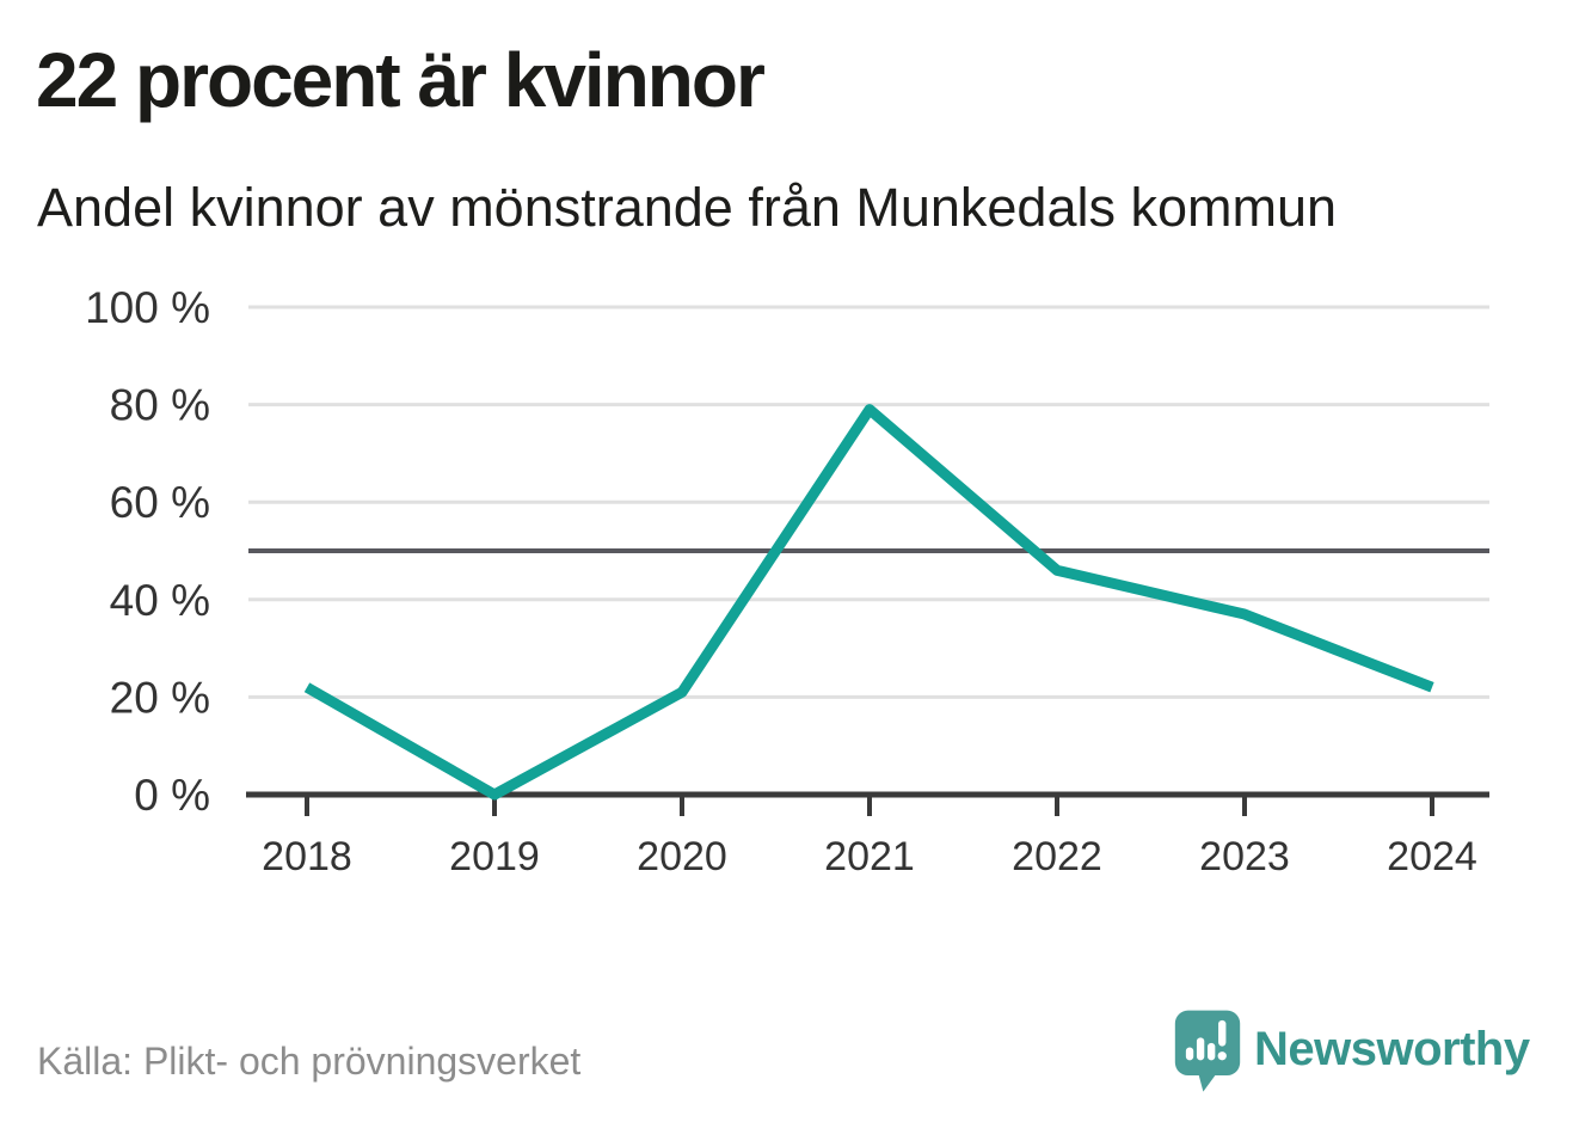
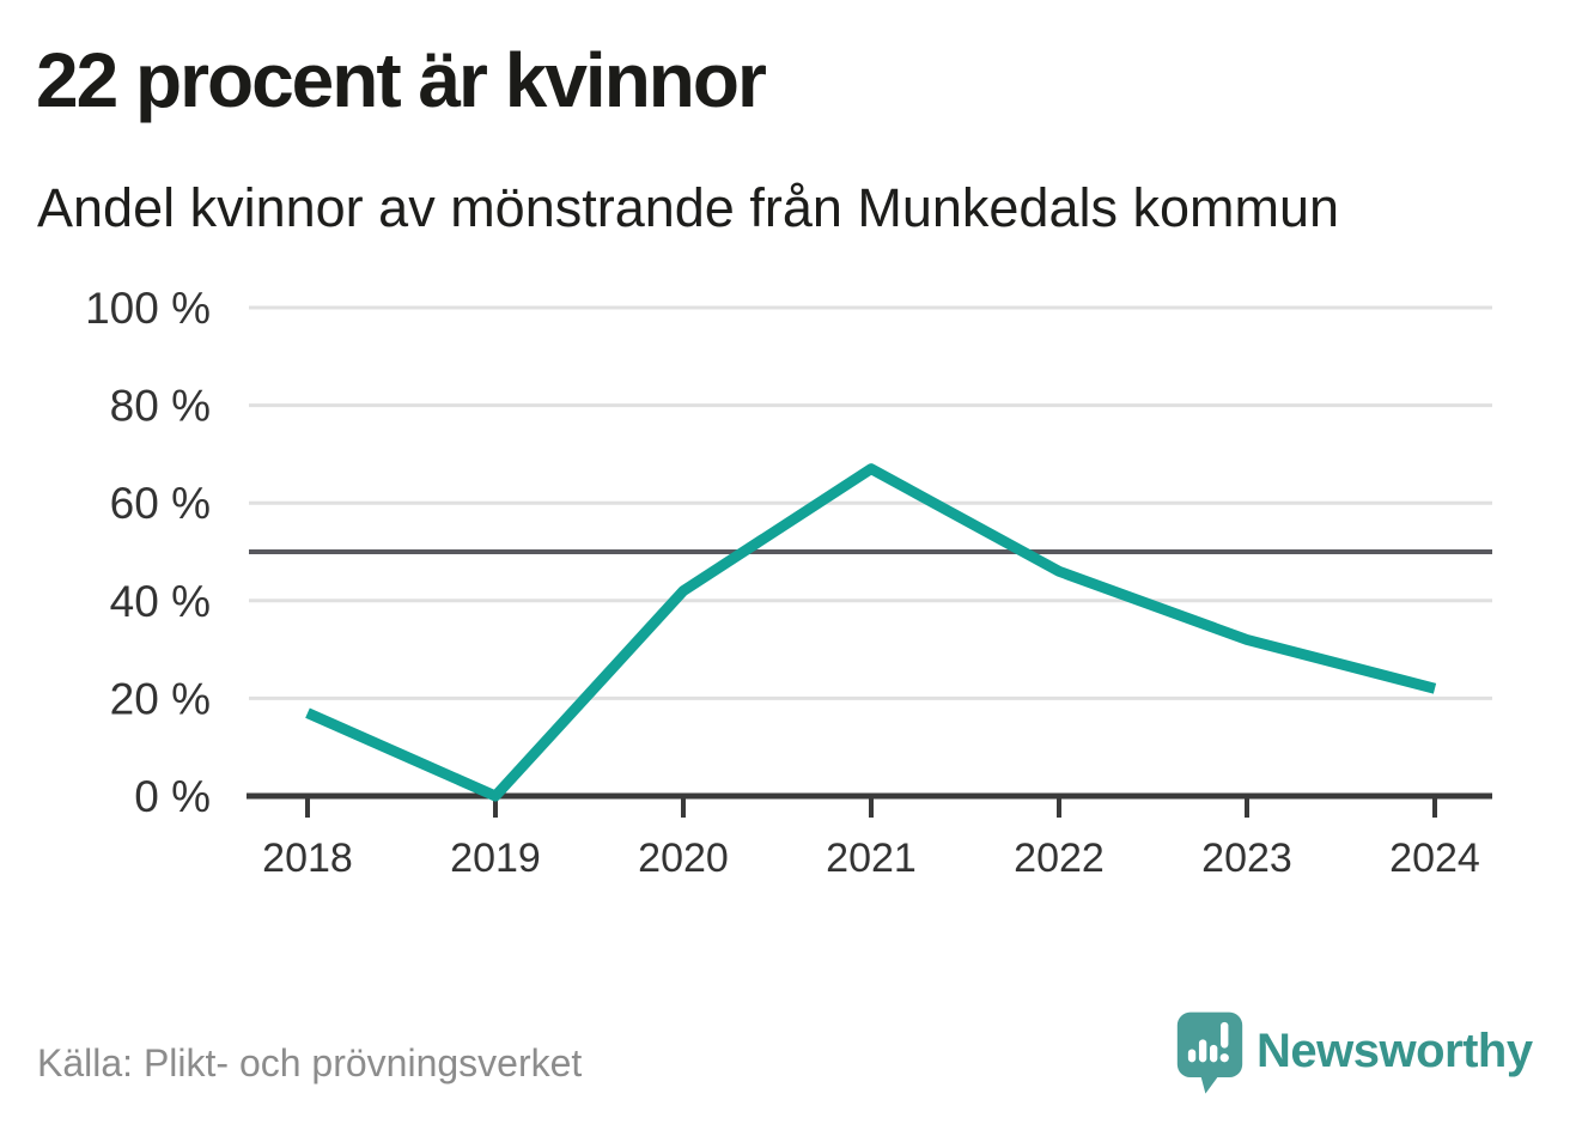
2018: 22% -> 17%
2020: 21% -> 42%
2021: 79% -> 67%
2023: 37% -> 32%
